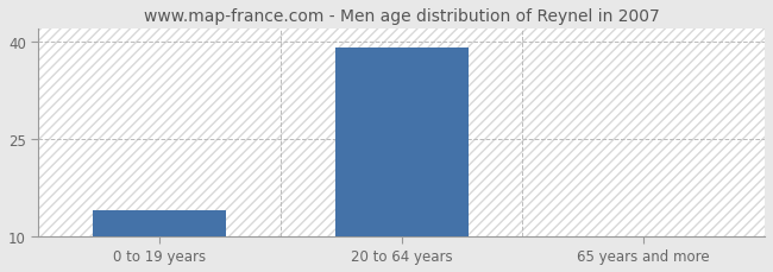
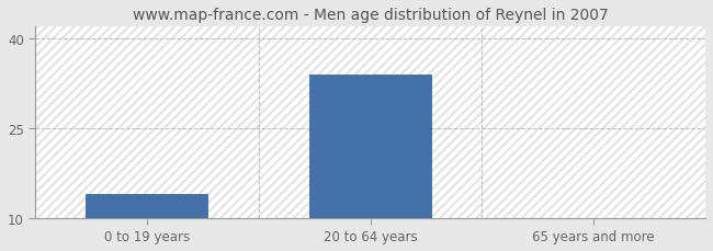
20 to 64 years: 39 -> 34
